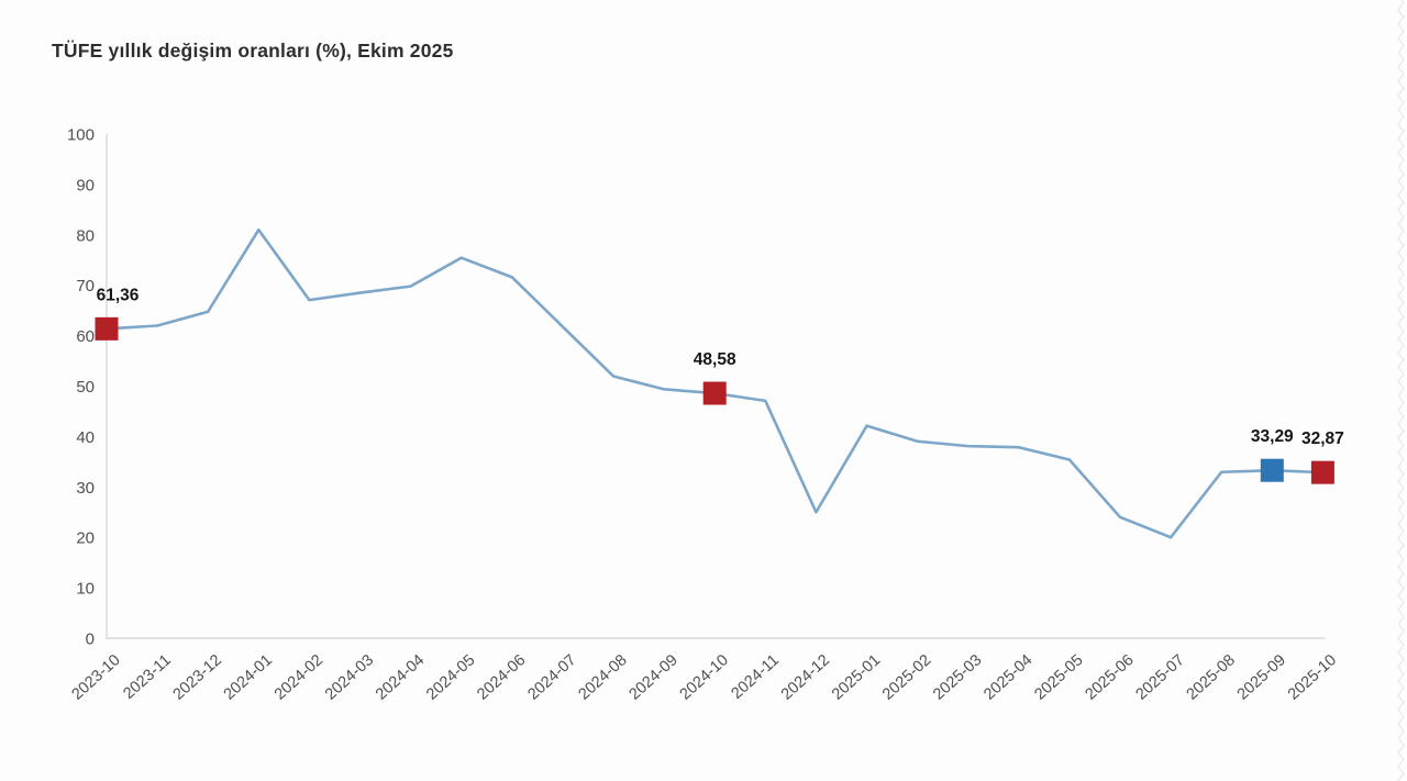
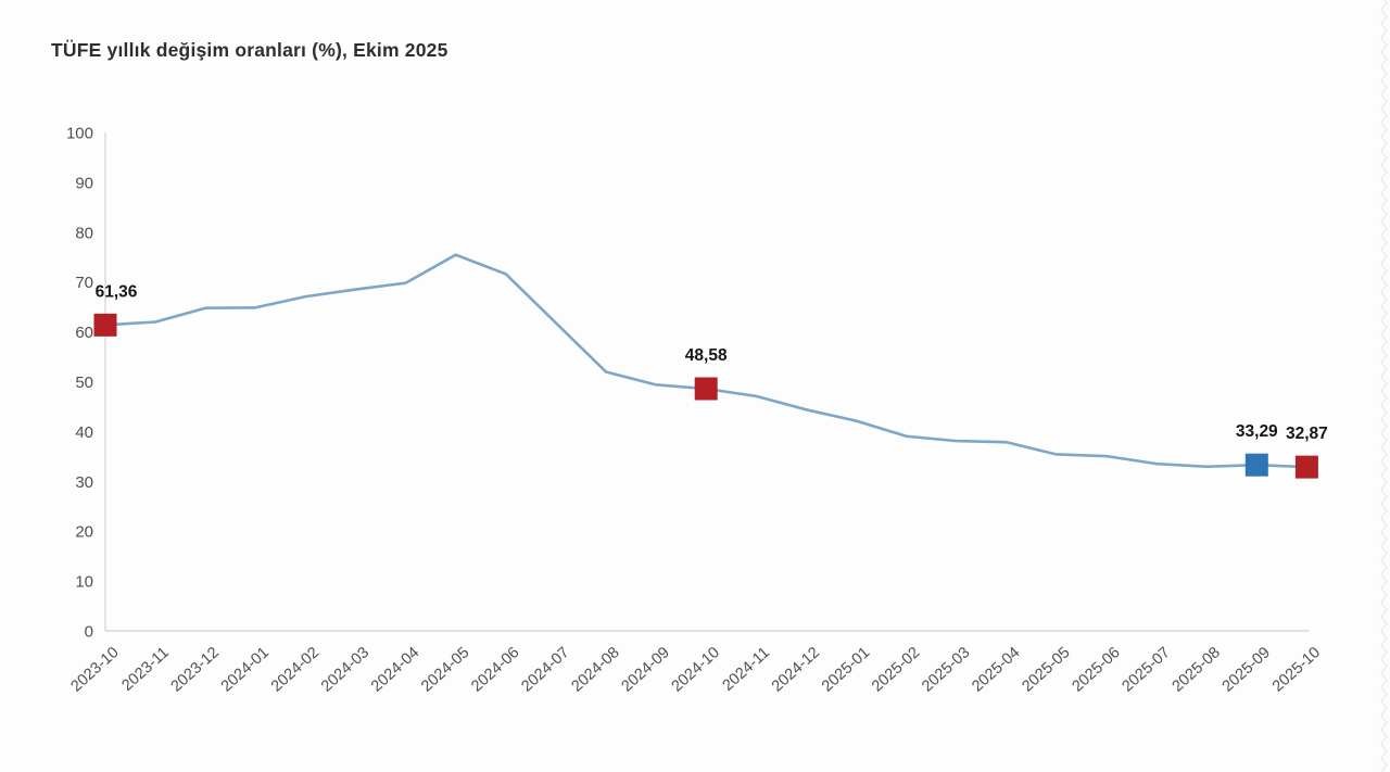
2024-01: 81 -> 65
2024-12: 25 -> 44
2025-06: 24 -> 35
2025-07: 20 -> 34
